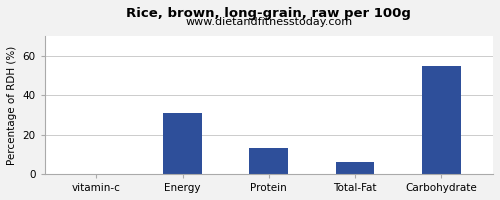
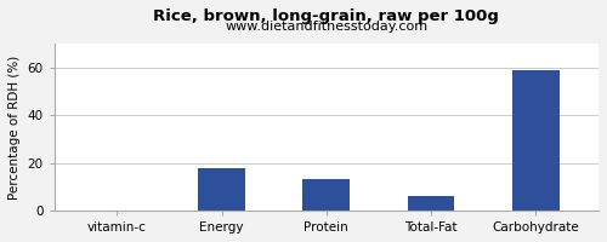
Energy: 31 -> 18
Carbohydrate: 55 -> 59
